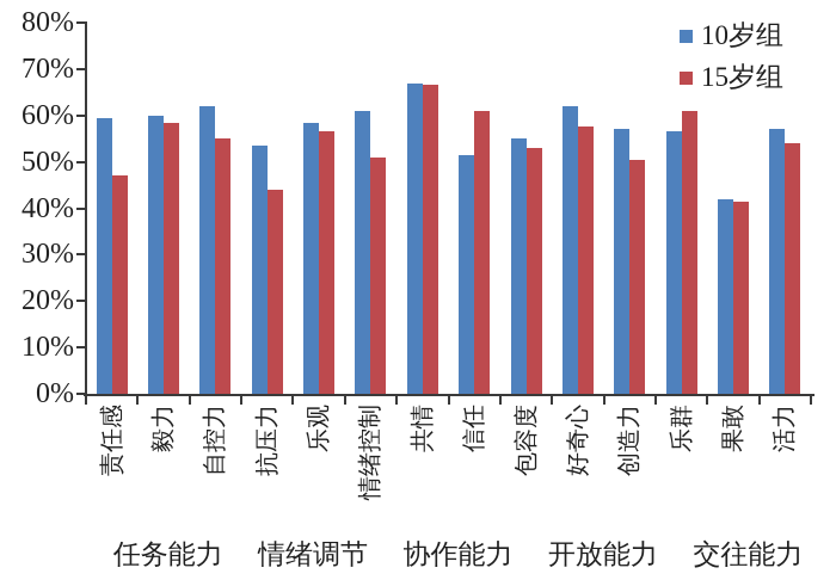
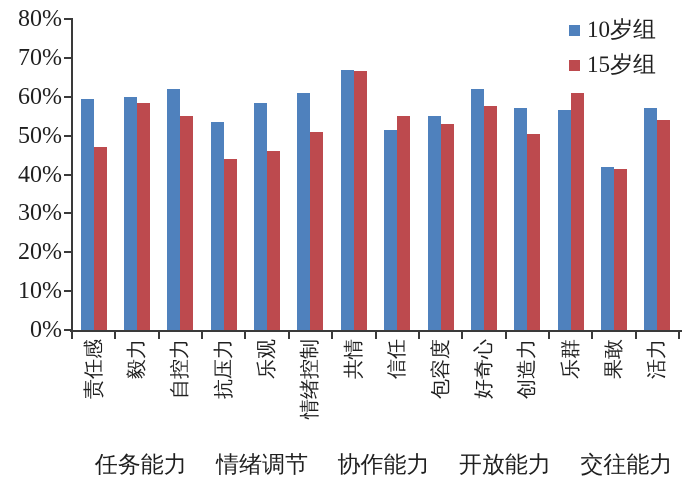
15岁组/乐观: 56% -> 46%
15岁组/信任: 61% -> 55%
